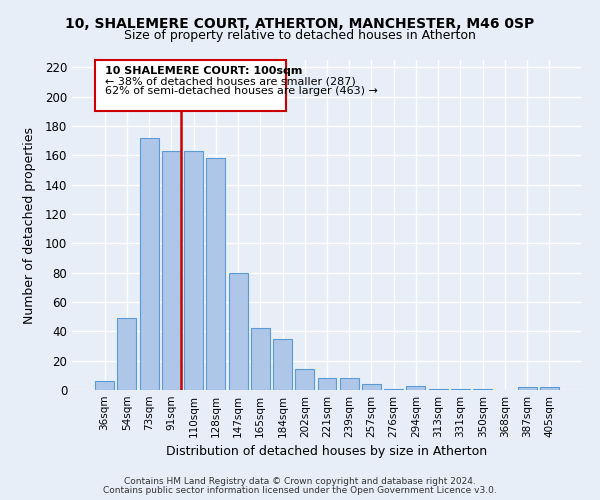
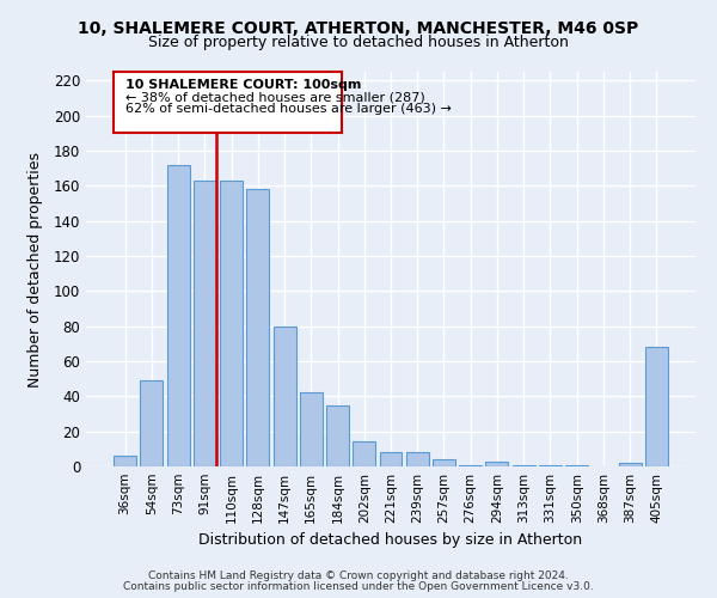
405sqm: 2 -> 68
